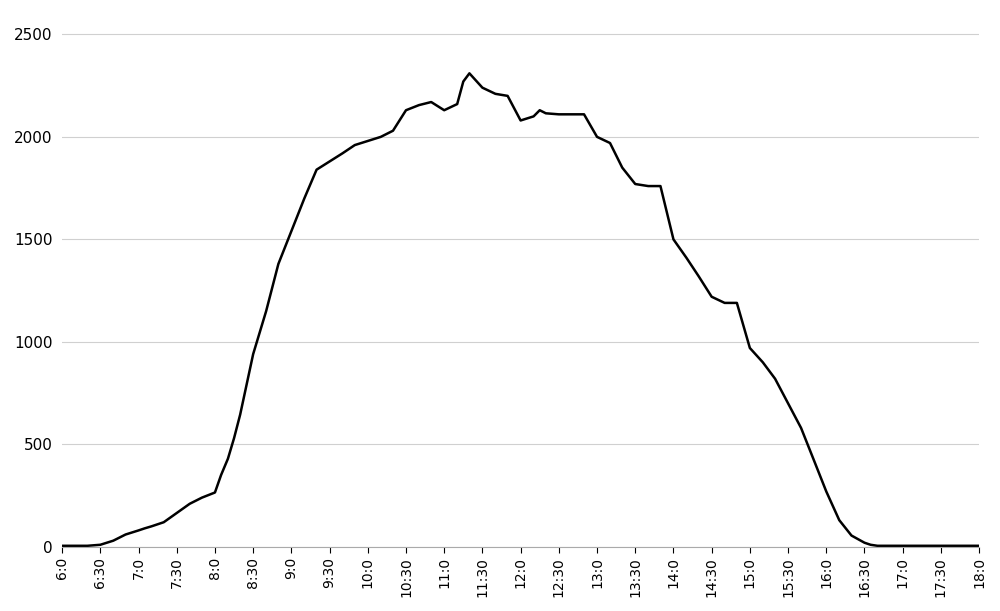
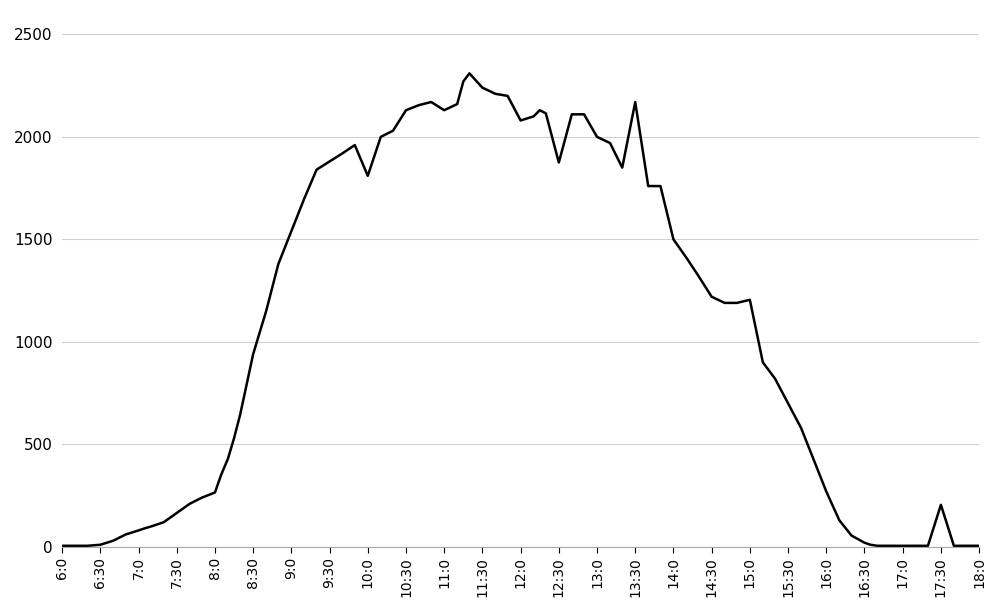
10:0: 1980 -> 1810
12:30: 2110 -> 1875
13:30: 1770 -> 2170
15:0: 970 -> 1205
17:30: 5 -> 205
